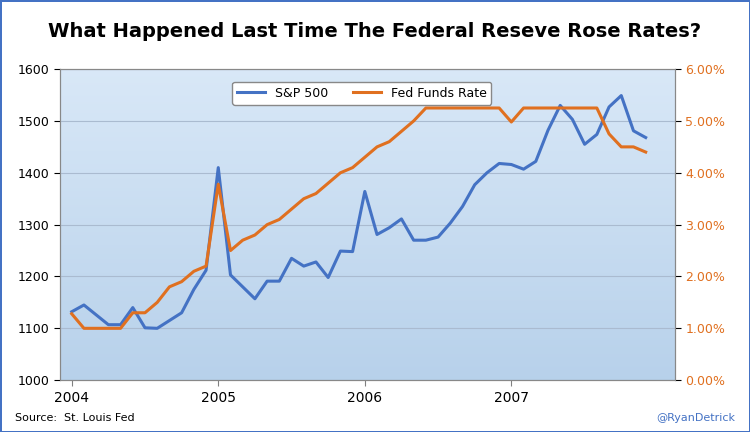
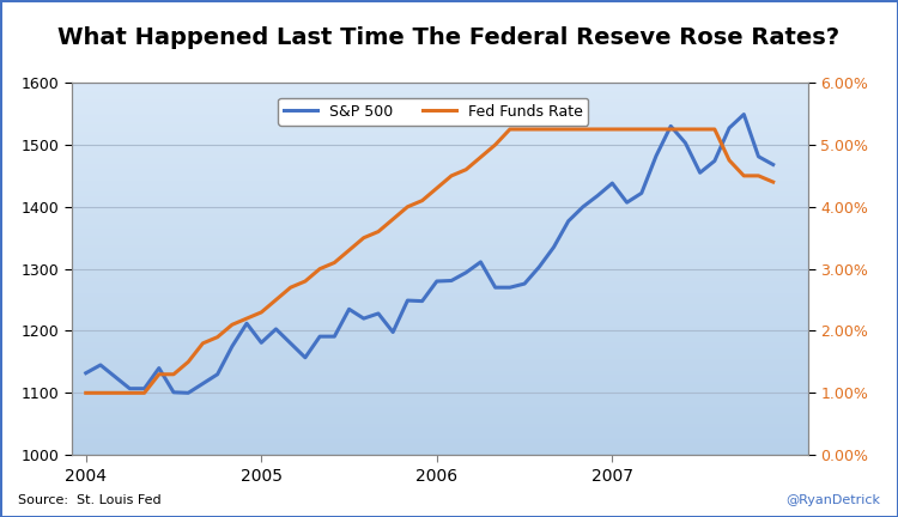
Fed Funds Rate/2004: 1.28% -> 1.00%
S&P 500/2005: 1410 -> 1181
Fed Funds Rate/2005: 3.78% -> 2.30%
S&P 500/2006: 1364 -> 1280
S&P 500/2007: 1416 -> 1438
Fed Funds Rate/2007: 4.98% -> 5.25%
